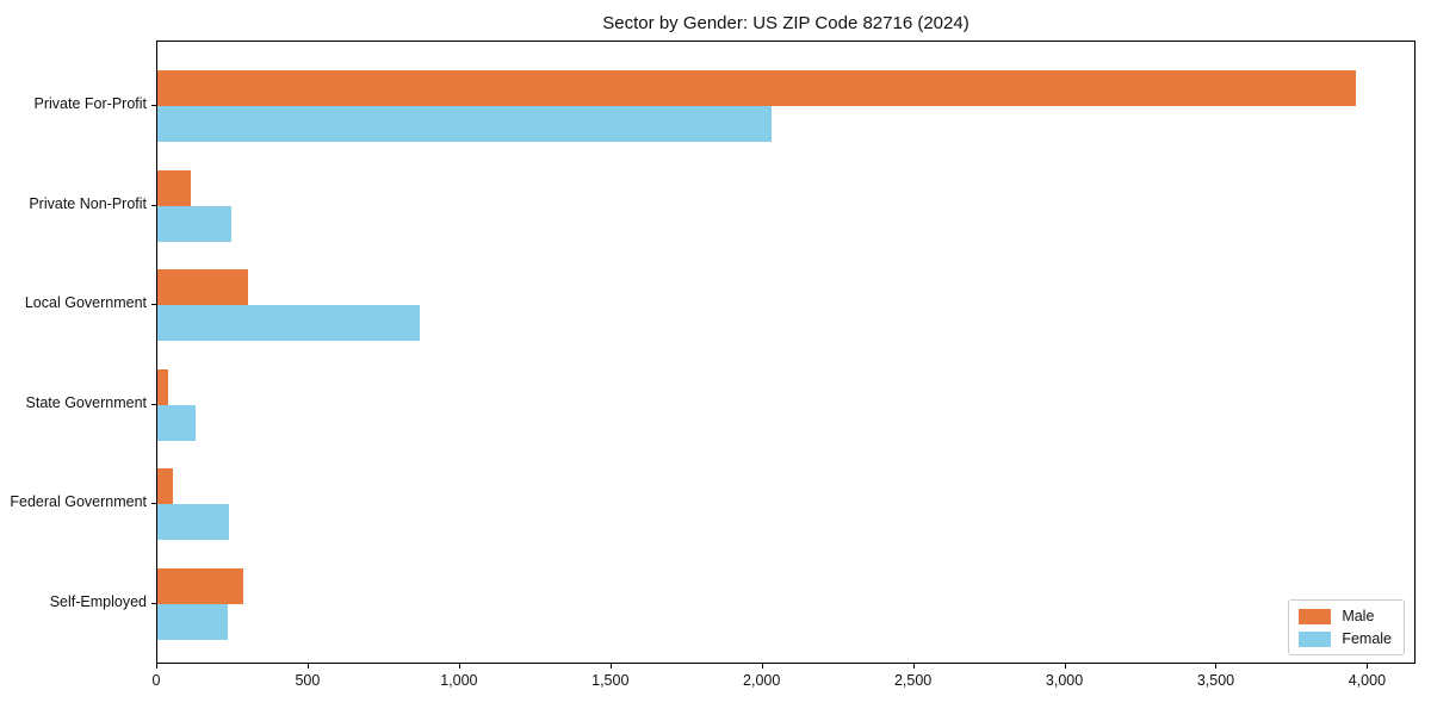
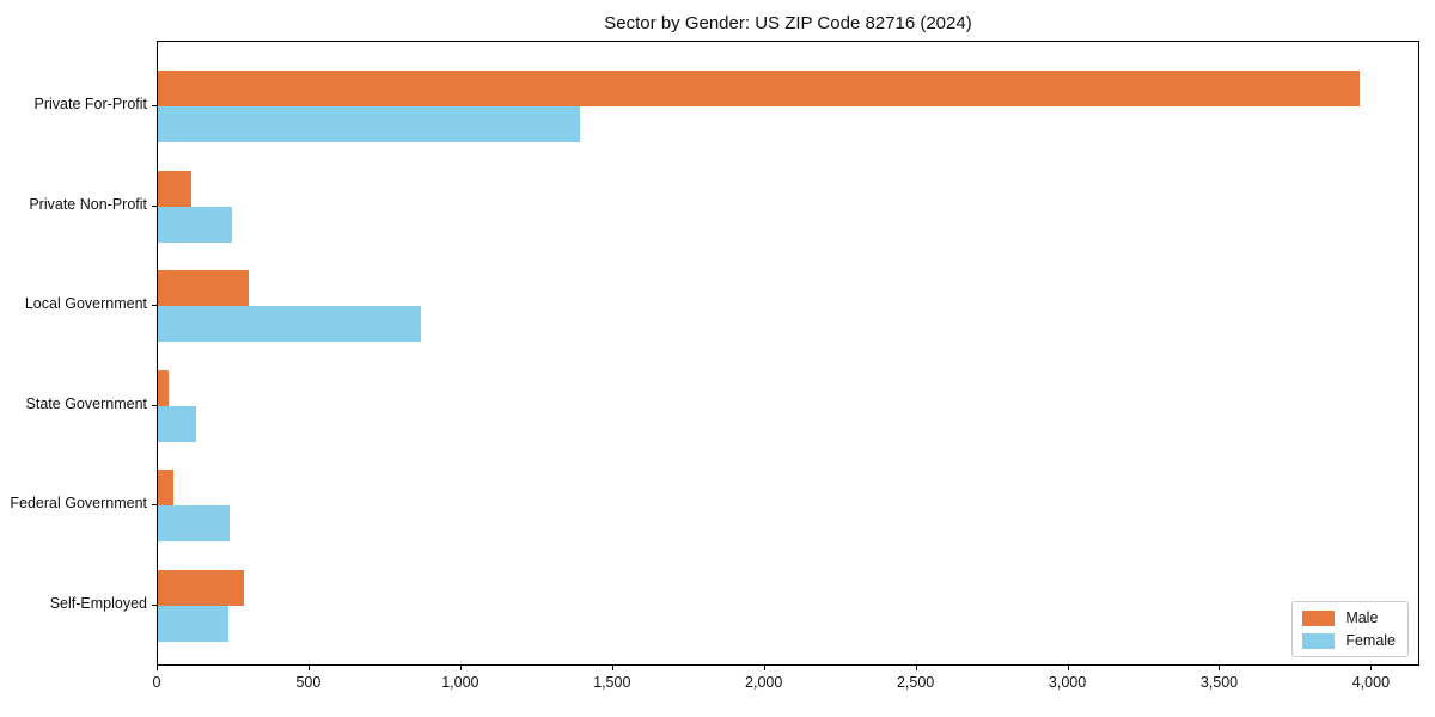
Female/Private For-Profit: 2030 -> 1390
